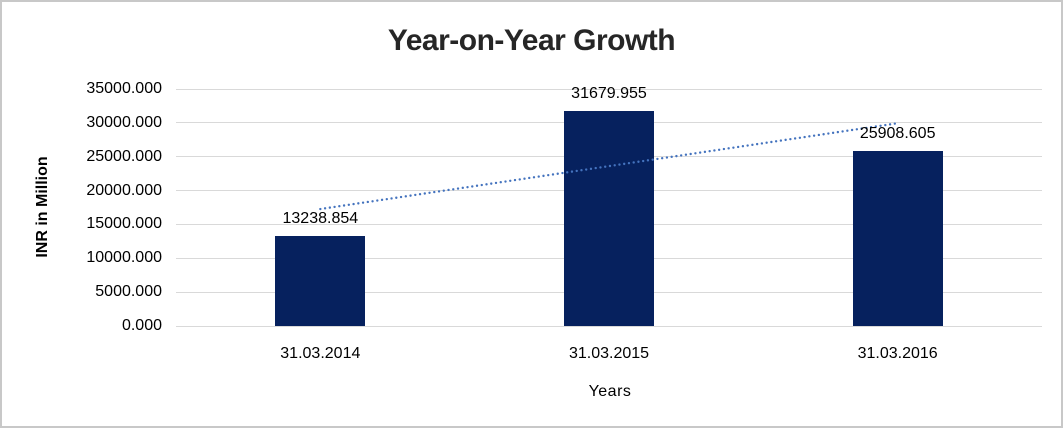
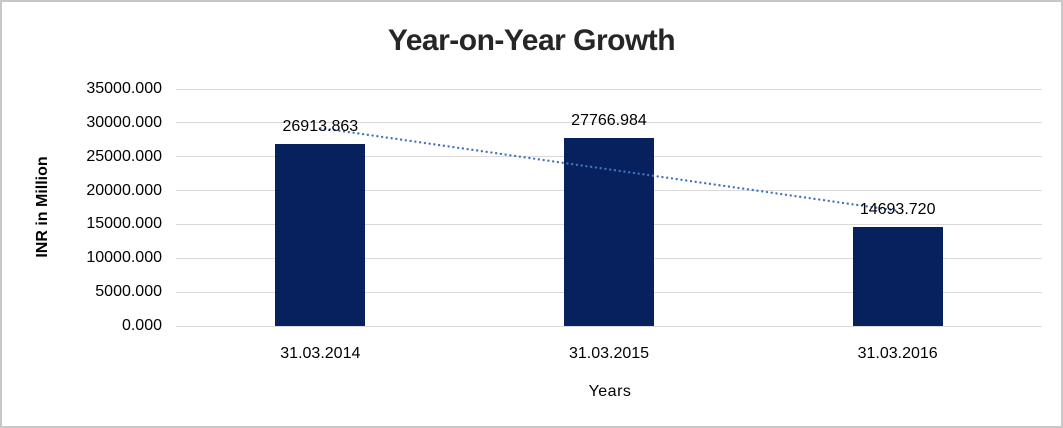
31.03.2014: 13238.854 -> 26913.863
31.03.2015: 31679.955 -> 27766.984
31.03.2016: 25908.605 -> 14693.720
